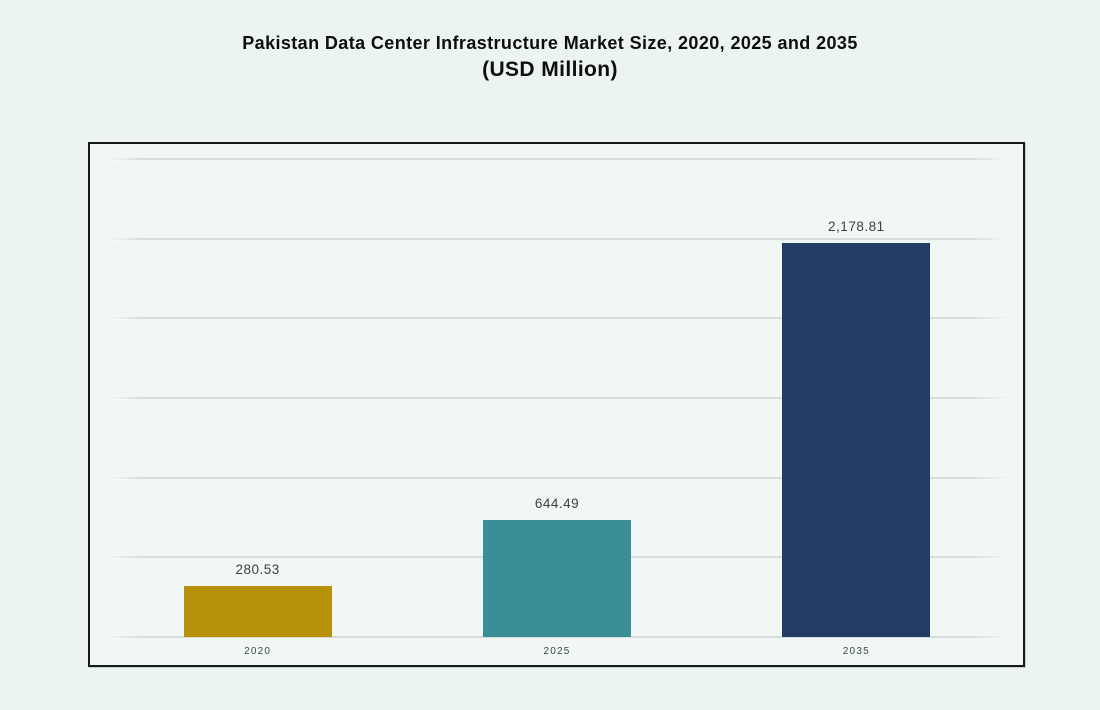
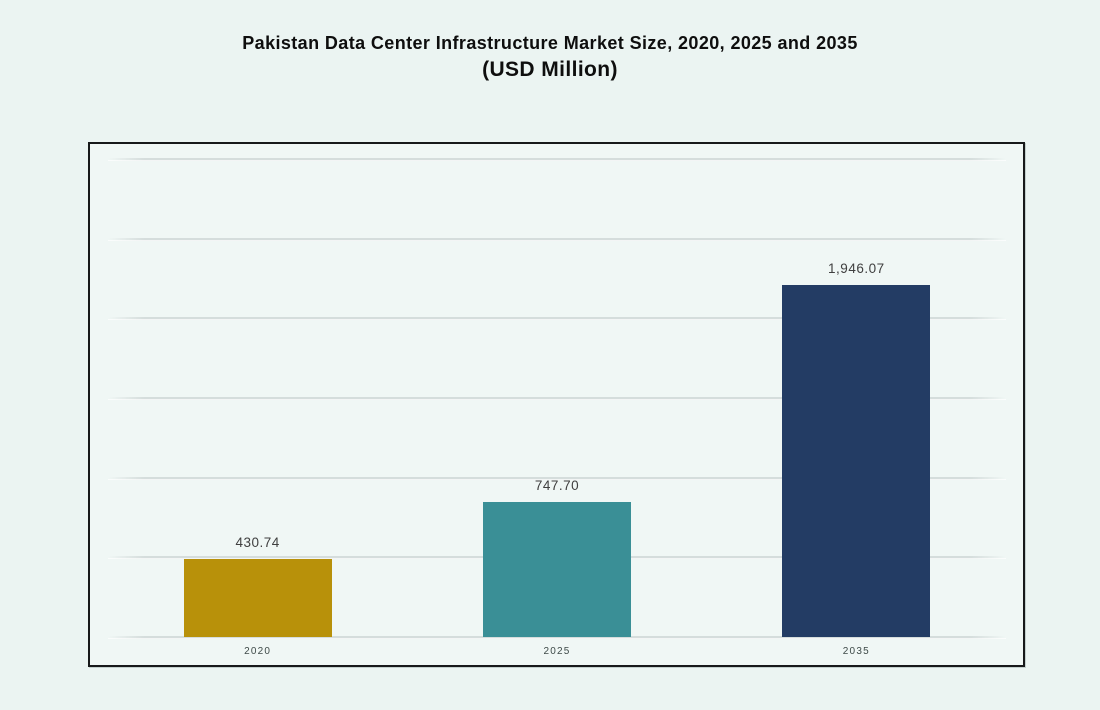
2020: 280.53 -> 430.74
2025: 644.49 -> 747.70
2035: 2,178.81 -> 1,946.07
